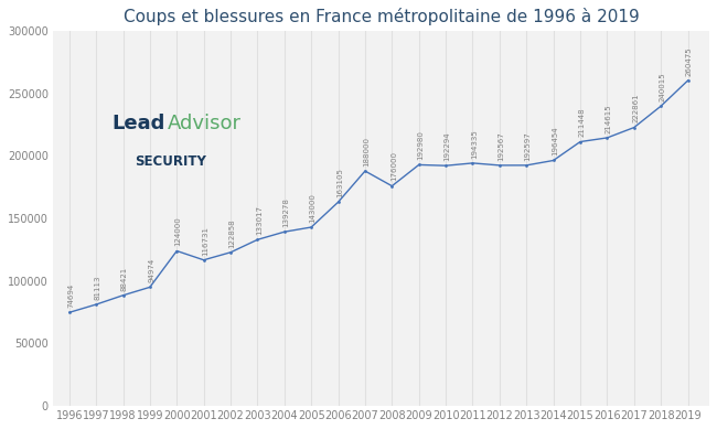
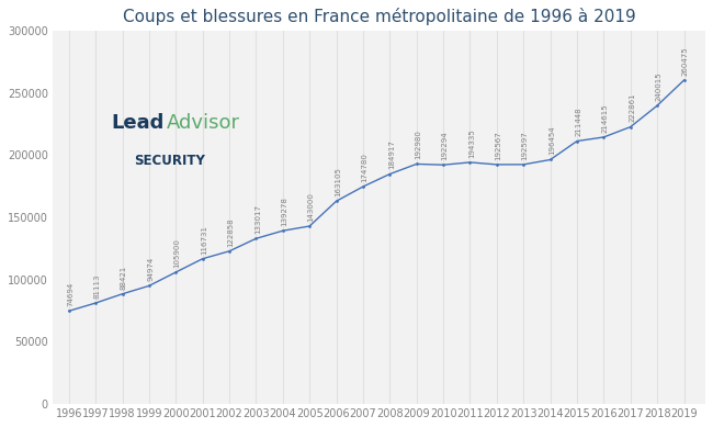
2000: 124000 -> 106000
2007: 188000 -> 175000
2008: 176000 -> 185000
